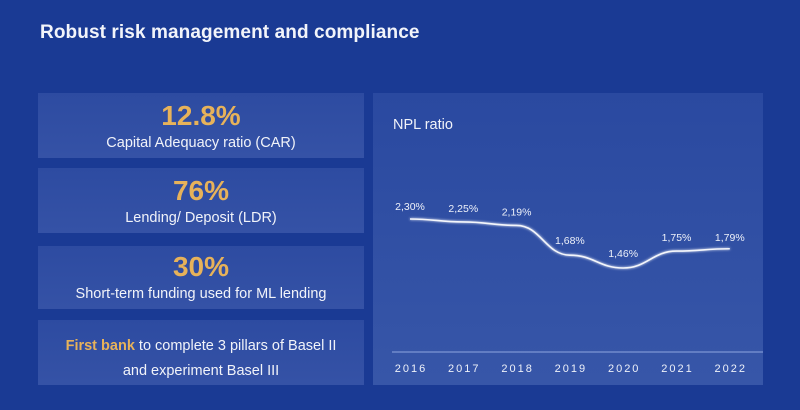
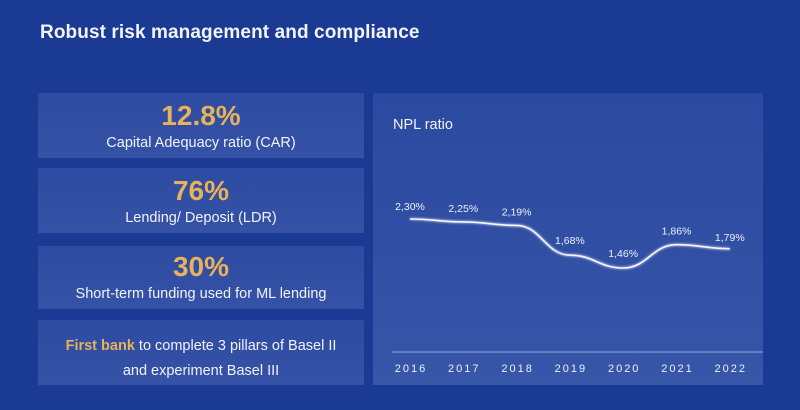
2021: 1,75% -> 1,86%
